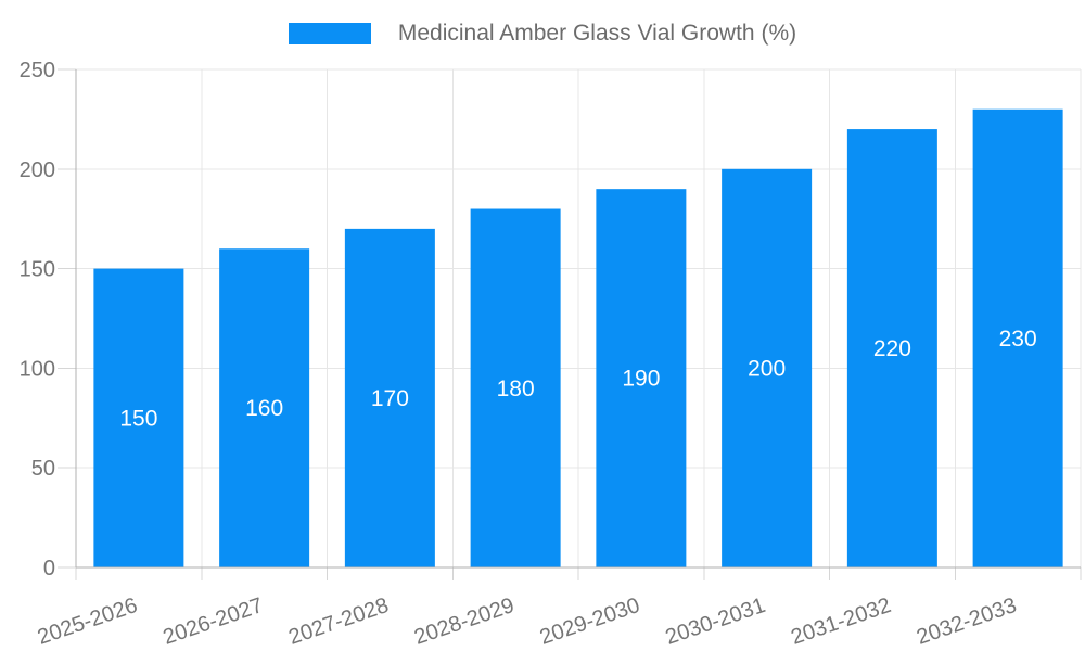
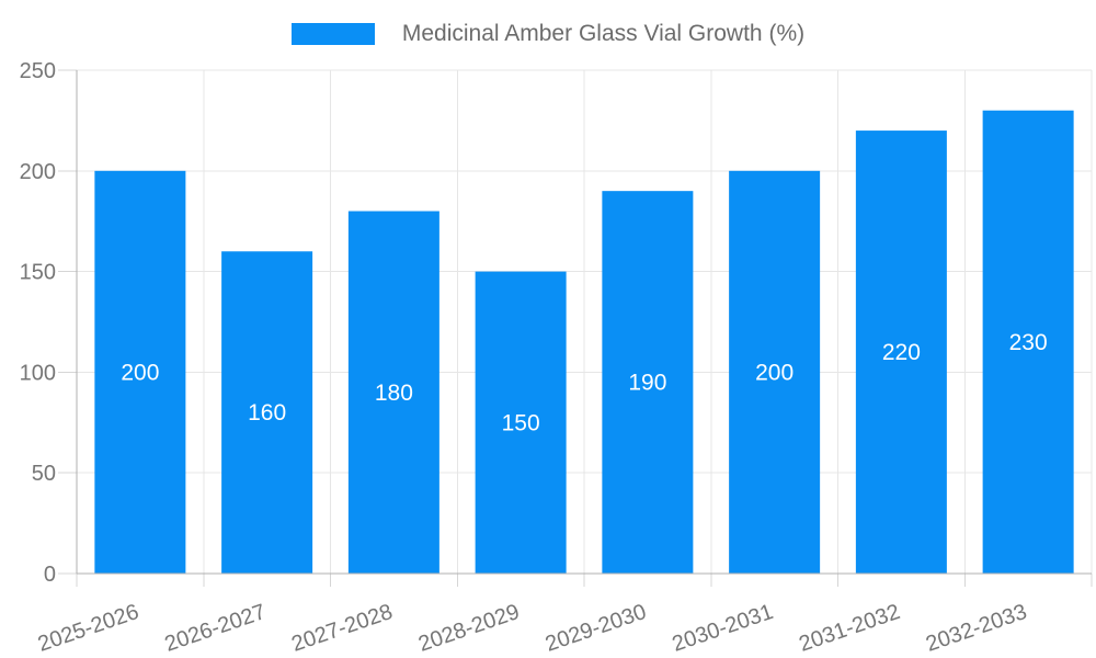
2025-2026: 150 -> 200
2027-2028: 170 -> 180
2028-2029: 180 -> 150
